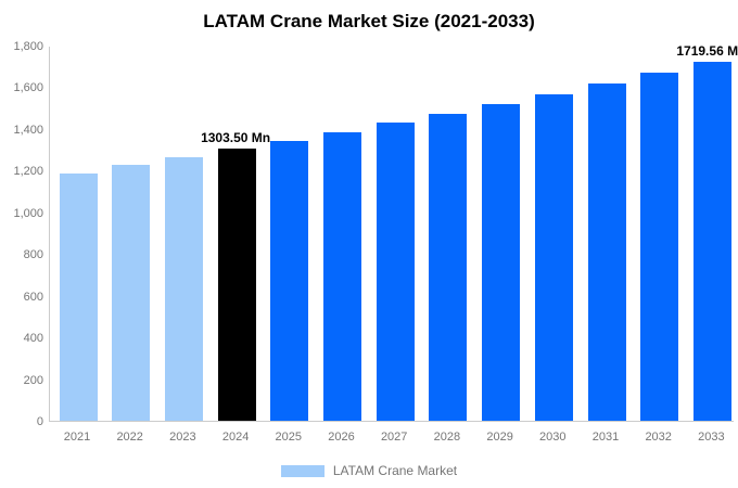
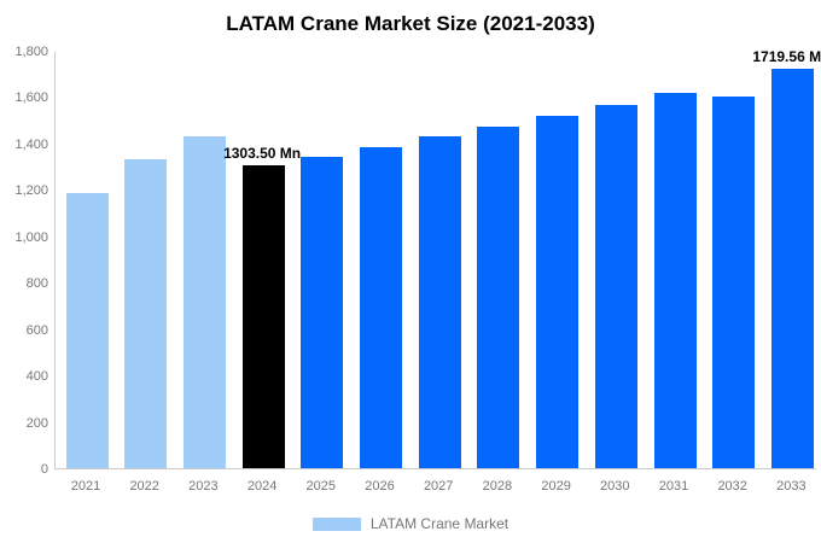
2022: 1230 -> 1330
2023: 1260 -> 1430
2032: 1670 -> 1600
